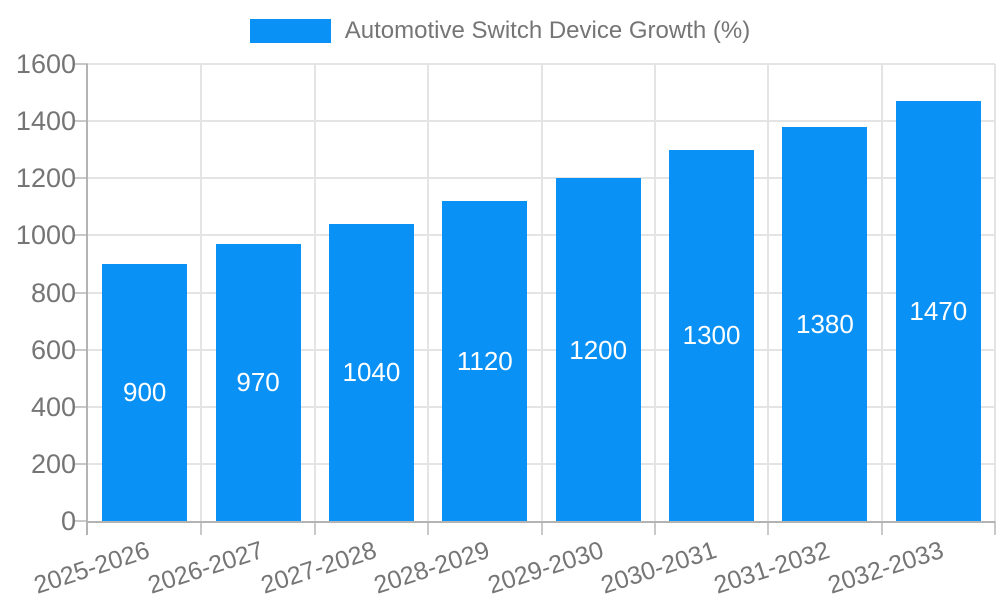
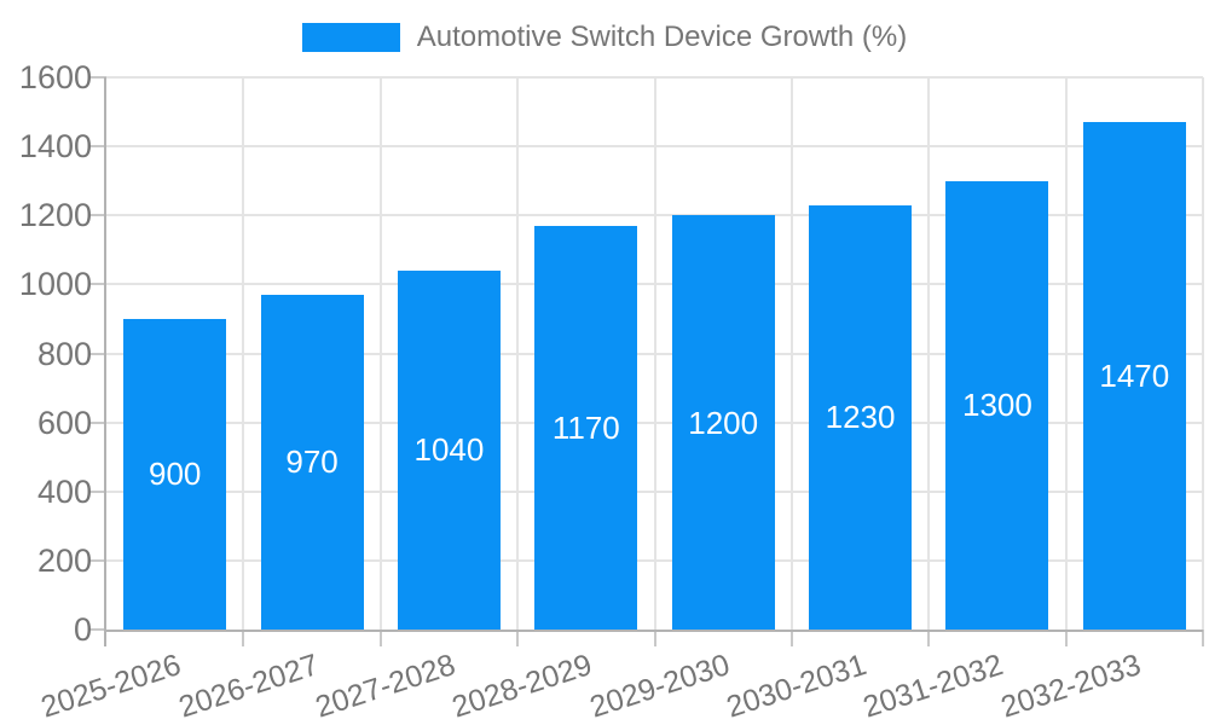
2028-2029: 1120 -> 1170
2030-2031: 1300 -> 1230
2031-2032: 1380 -> 1300
